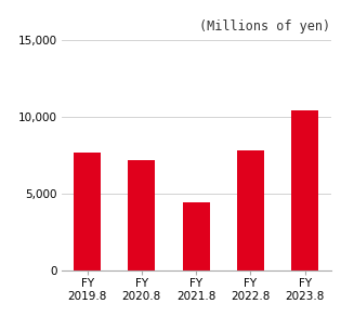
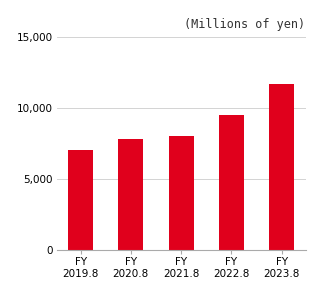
FY 2019.8: 7,700 -> 7,000
FY 2020.8: 7,200 -> 7,800
FY 2021.8: 4,400 -> 8,000
FY 2022.8: 7,800 -> 9,500
FY 2023.8: 10,400 -> 11,700
